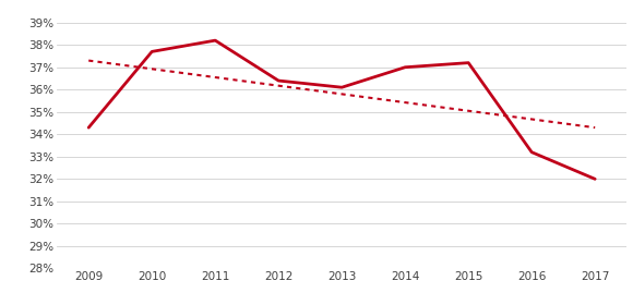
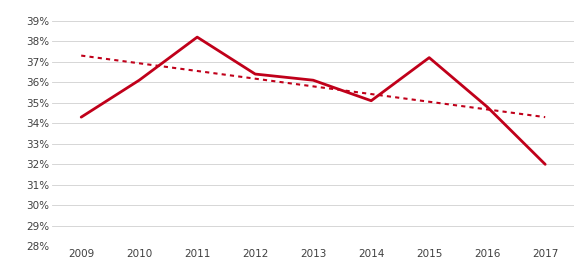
2010: 37.7% -> 36.1%
2014: 37.0% -> 35.1%
2016: 33.2% -> 34.8%
